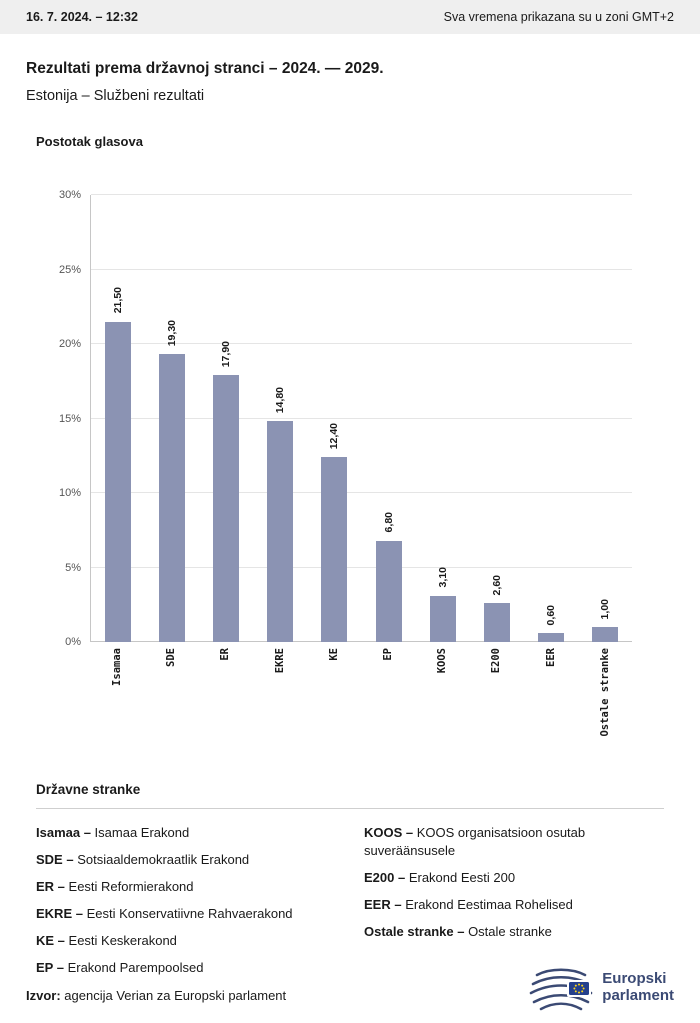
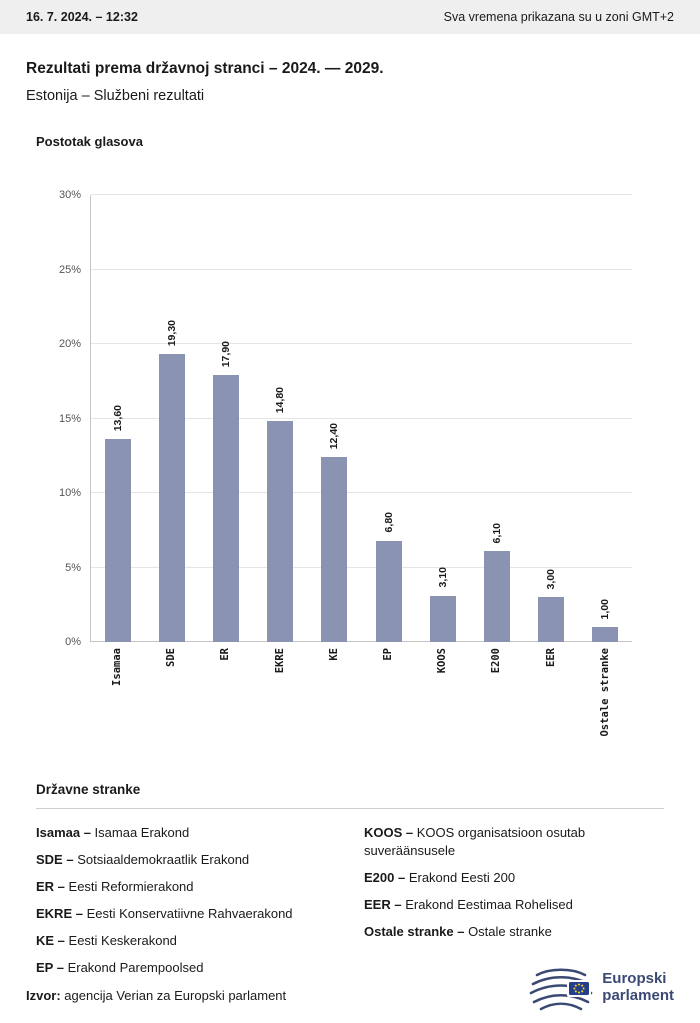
Isamaa: 21,50 -> 13,60
E200: 2,60 -> 6,10
EER: 0,60 -> 3,00
